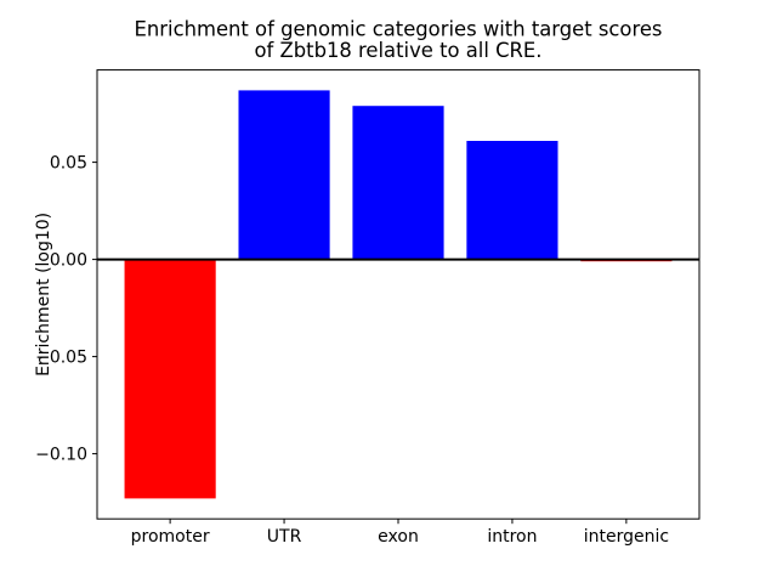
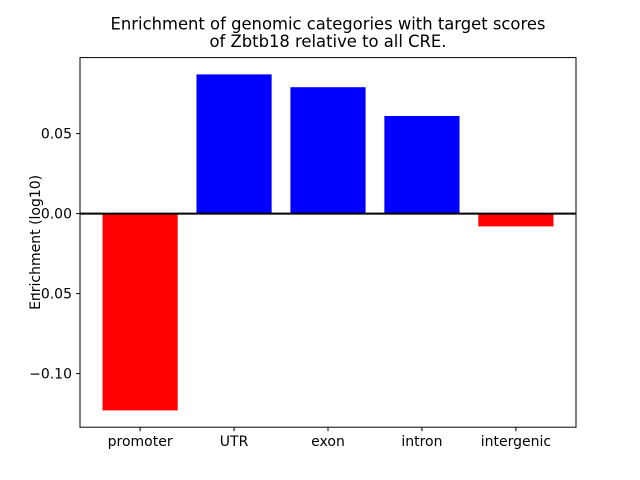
intergenic: -0.001 -> -0.008
